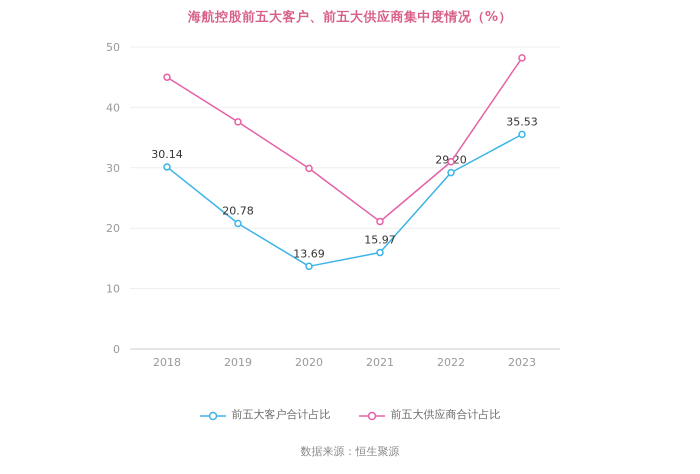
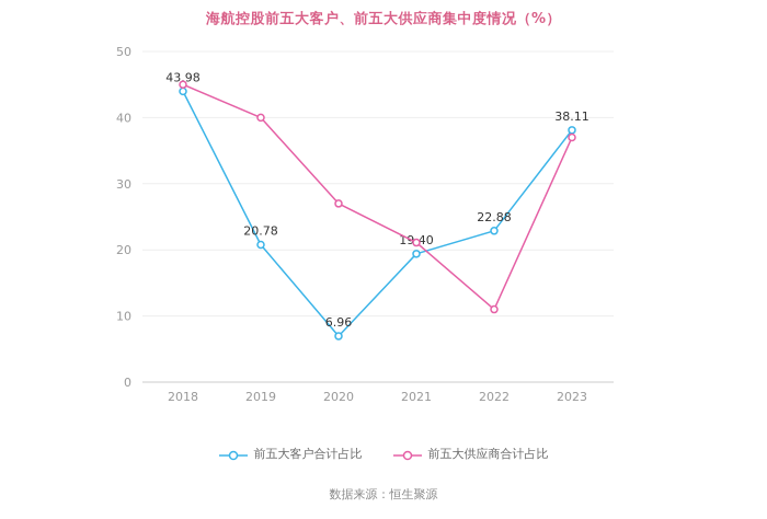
前五大客户合计占比/2018: 30.14 -> 43.98
前五大供应商合计占比/2019: 38 -> 40
前五大客户合计占比/2020: 13.69 -> 6.96
前五大供应商合计占比/2020: 30 -> 27
前五大客户合计占比/2021: 15.97 -> 19.40
前五大客户合计占比/2022: 29.20 -> 22.88
前五大供应商合计占比/2022: 31 -> 11
前五大客户合计占比/2023: 35.53 -> 38.11
前五大供应商合计占比/2023: 48 -> 37
